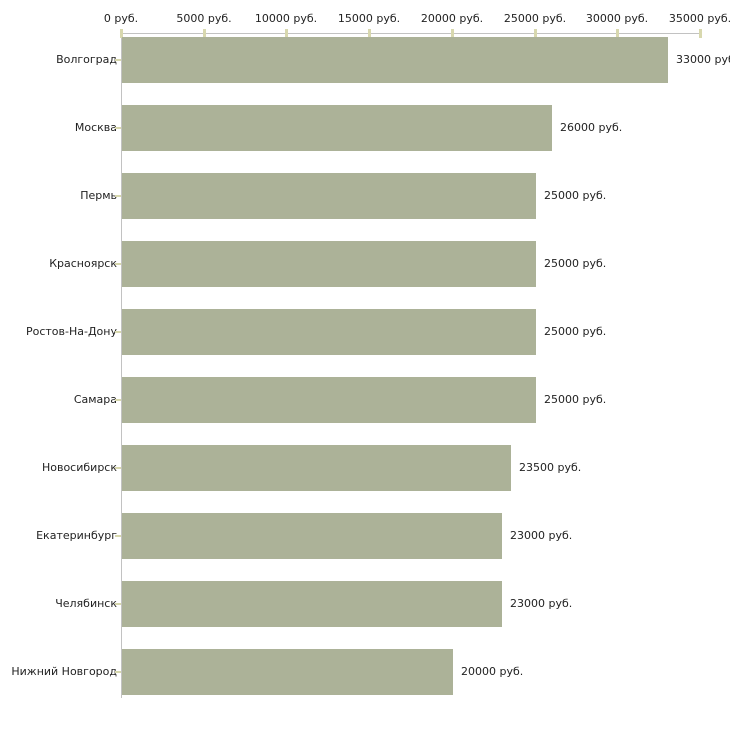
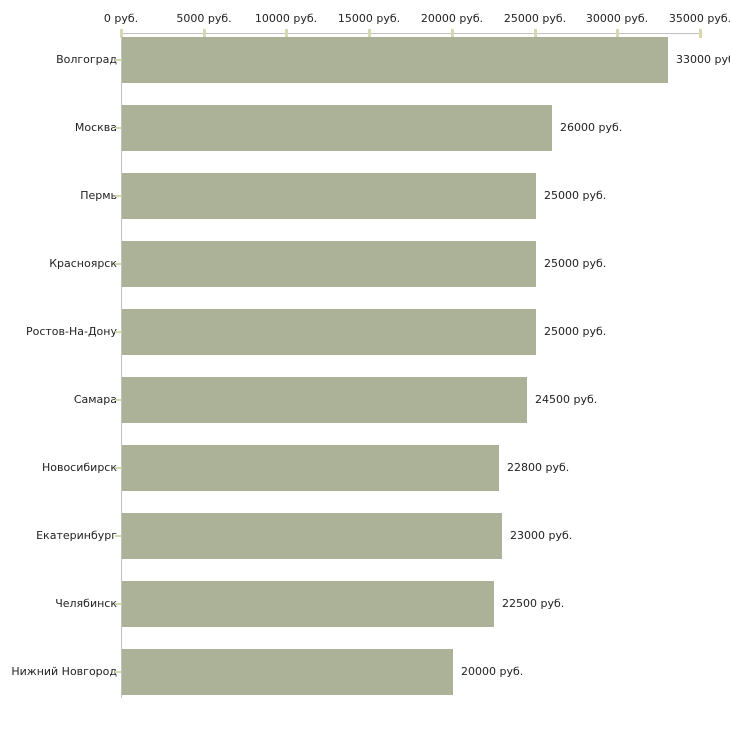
Самара: 25000 -> 24500
Новосибирск: 23500 -> 22800
Челябинск: 23000 -> 22500
